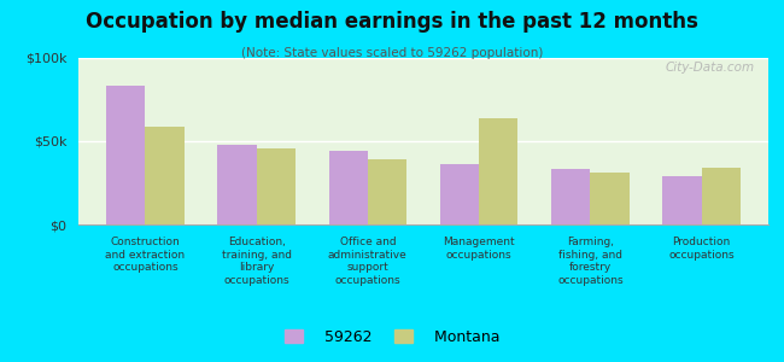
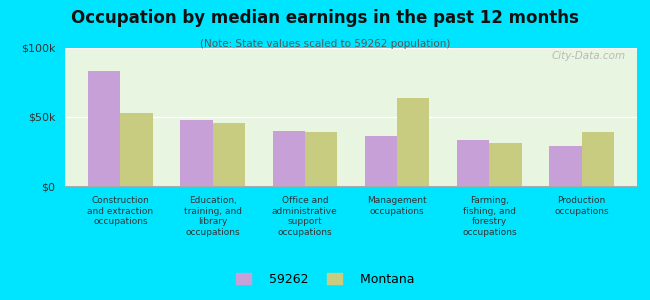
Montana/Construction and extraction occupations: $59k -> $53k
59262/Office and administrative support occupations: $44k -> $40k
Montana/Production occupations: $34k -> $39k
